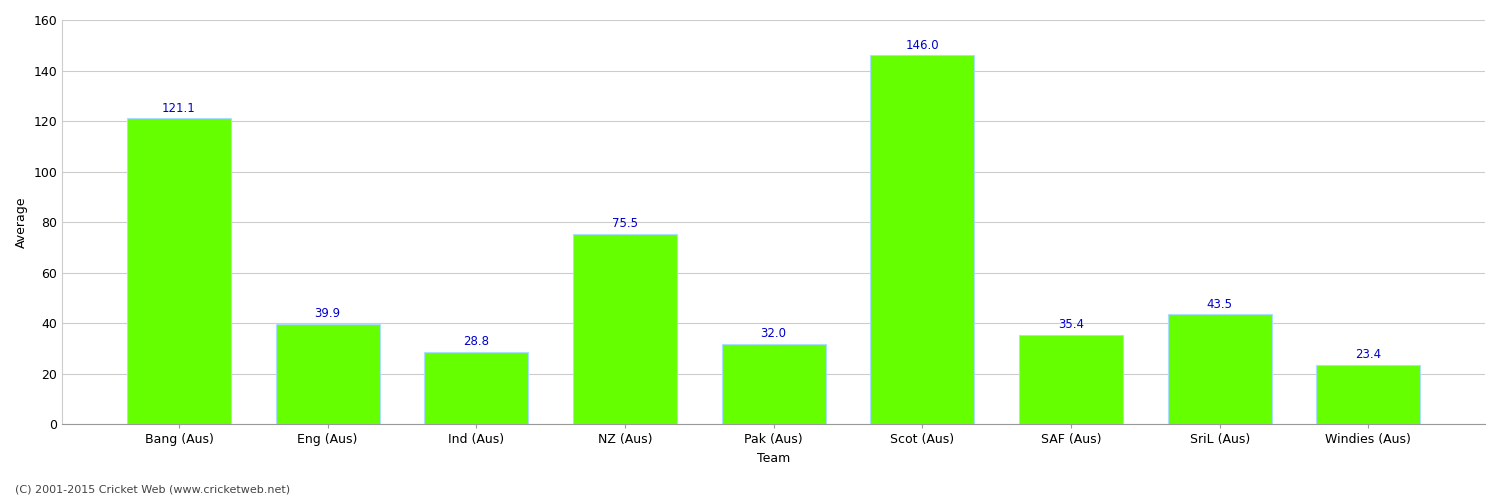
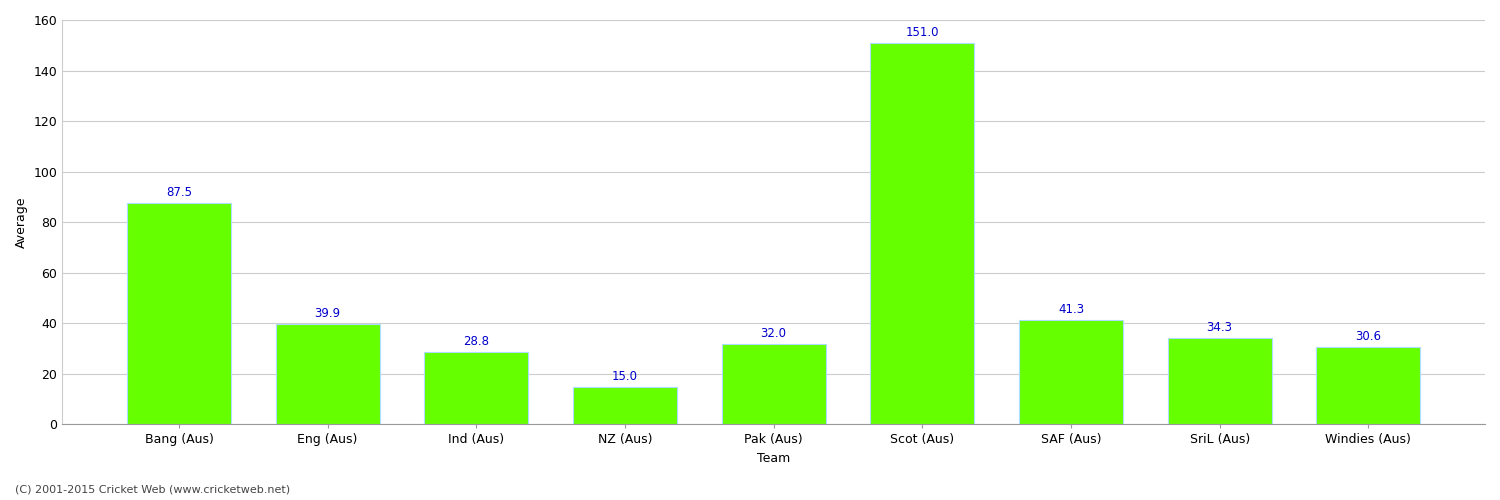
Bang (Aus): 121.1 -> 87.5
NZ (Aus): 75.5 -> 15.0
Scot (Aus): 146.0 -> 151.0
SAF (Aus): 35.4 -> 41.3
SriL (Aus): 43.5 -> 34.3
Windies (Aus): 23.4 -> 30.6
